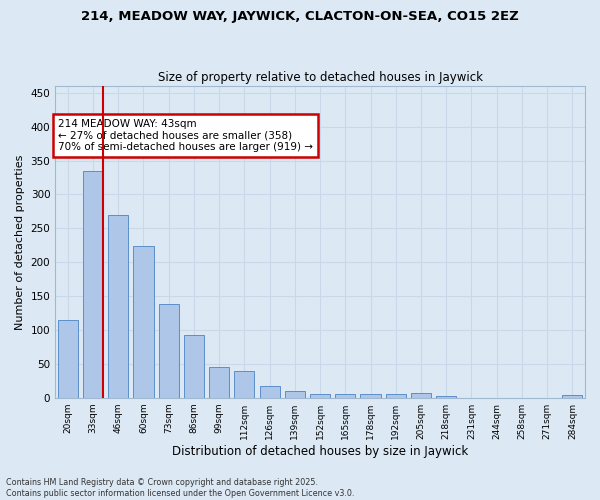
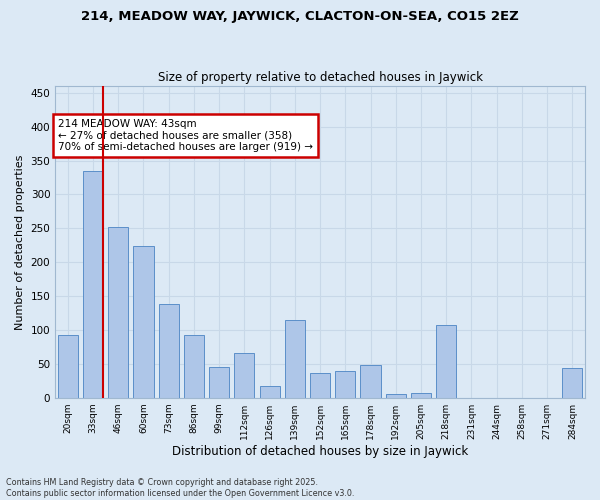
20sqm: 115 -> 92
46sqm: 270 -> 252
112sqm: 40 -> 66
139sqm: 10 -> 114
152sqm: 6 -> 36
165sqm: 5 -> 40
178sqm: 6 -> 48
218sqm: 2 -> 108
284sqm: 4 -> 44
